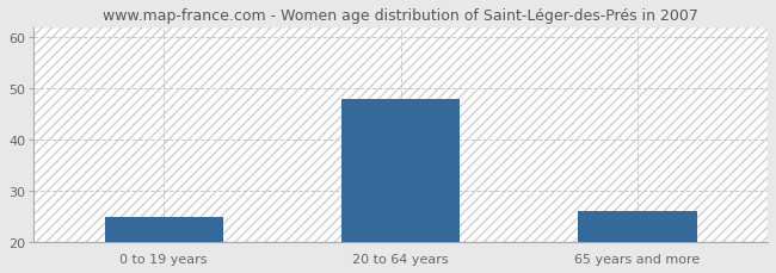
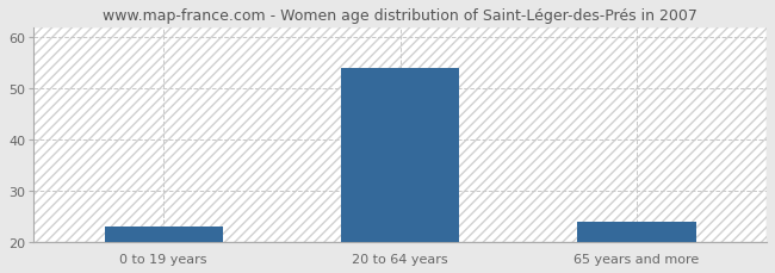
0 to 19 years: 25 -> 23
20 to 64 years: 48 -> 54
65 years and more: 26 -> 24
